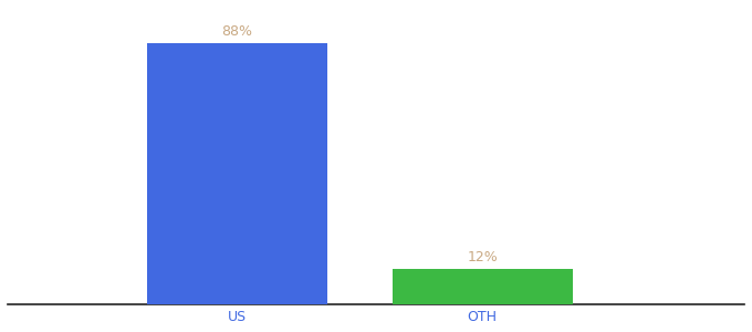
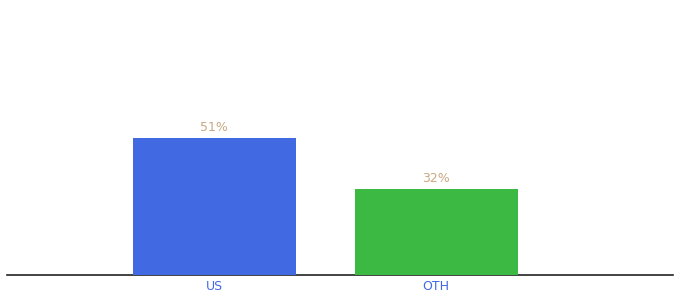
US: 88% -> 51%
OTH: 12% -> 32%
